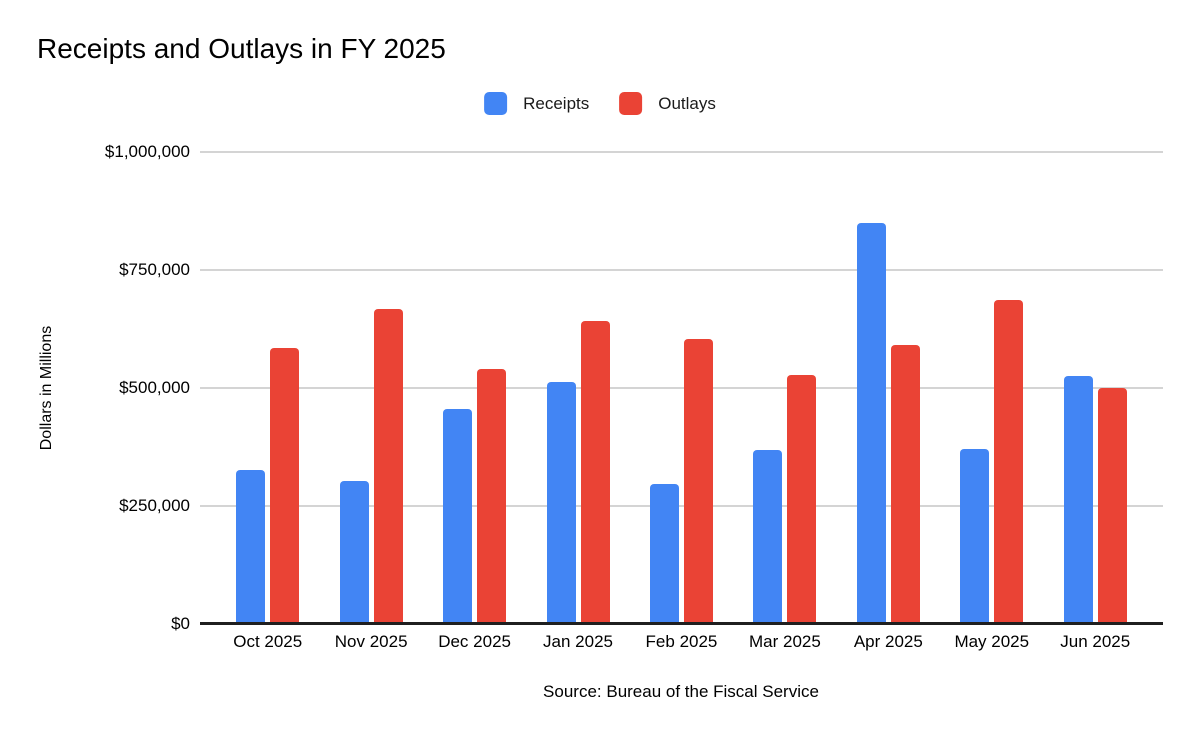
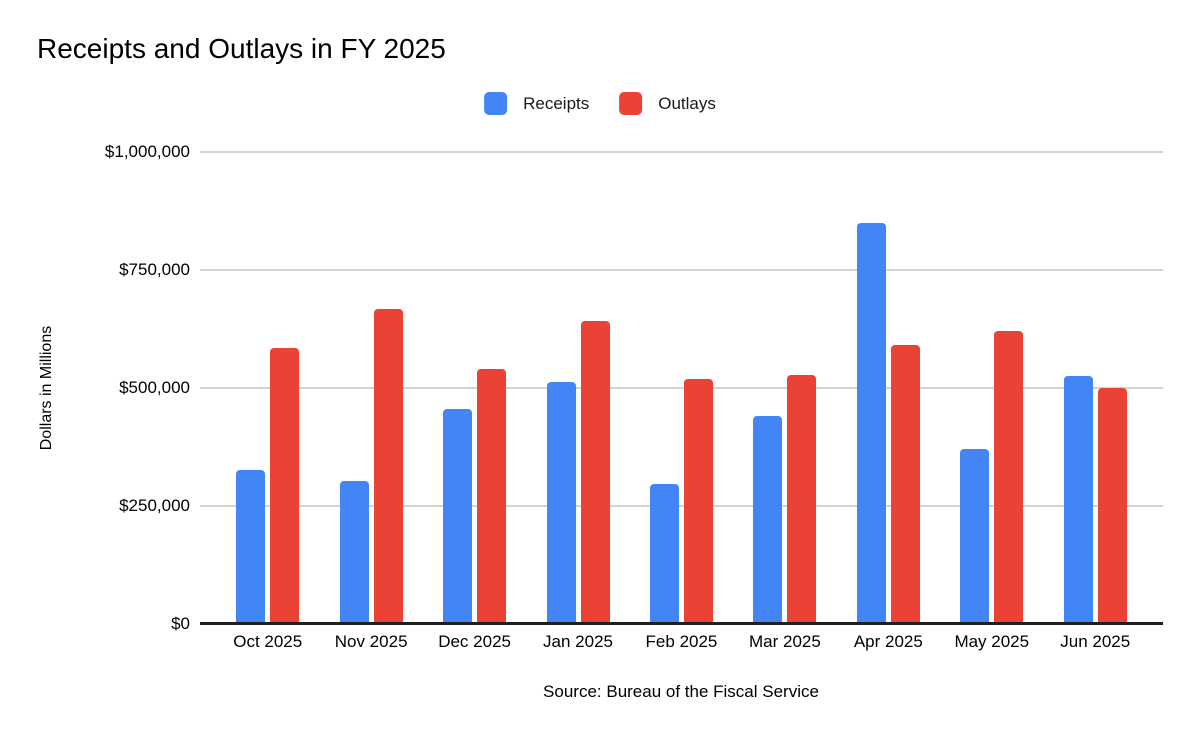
Outlays/Feb 2025: $600000 -> $520000
Receipts/Mar 2025: $370000 -> $440000
Outlays/May 2025: $690000 -> $620000
